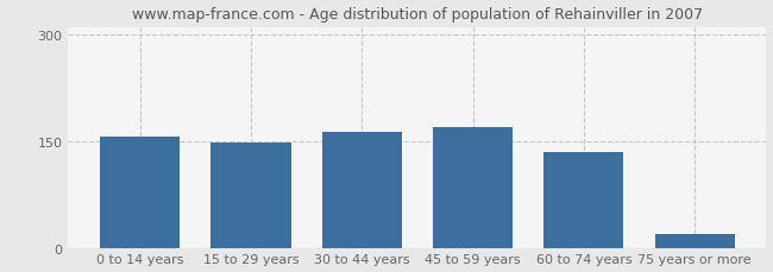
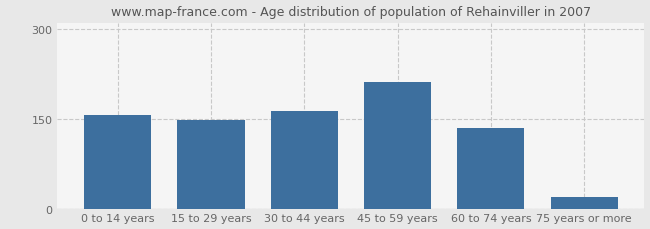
45 to 59 years: 170 -> 212
